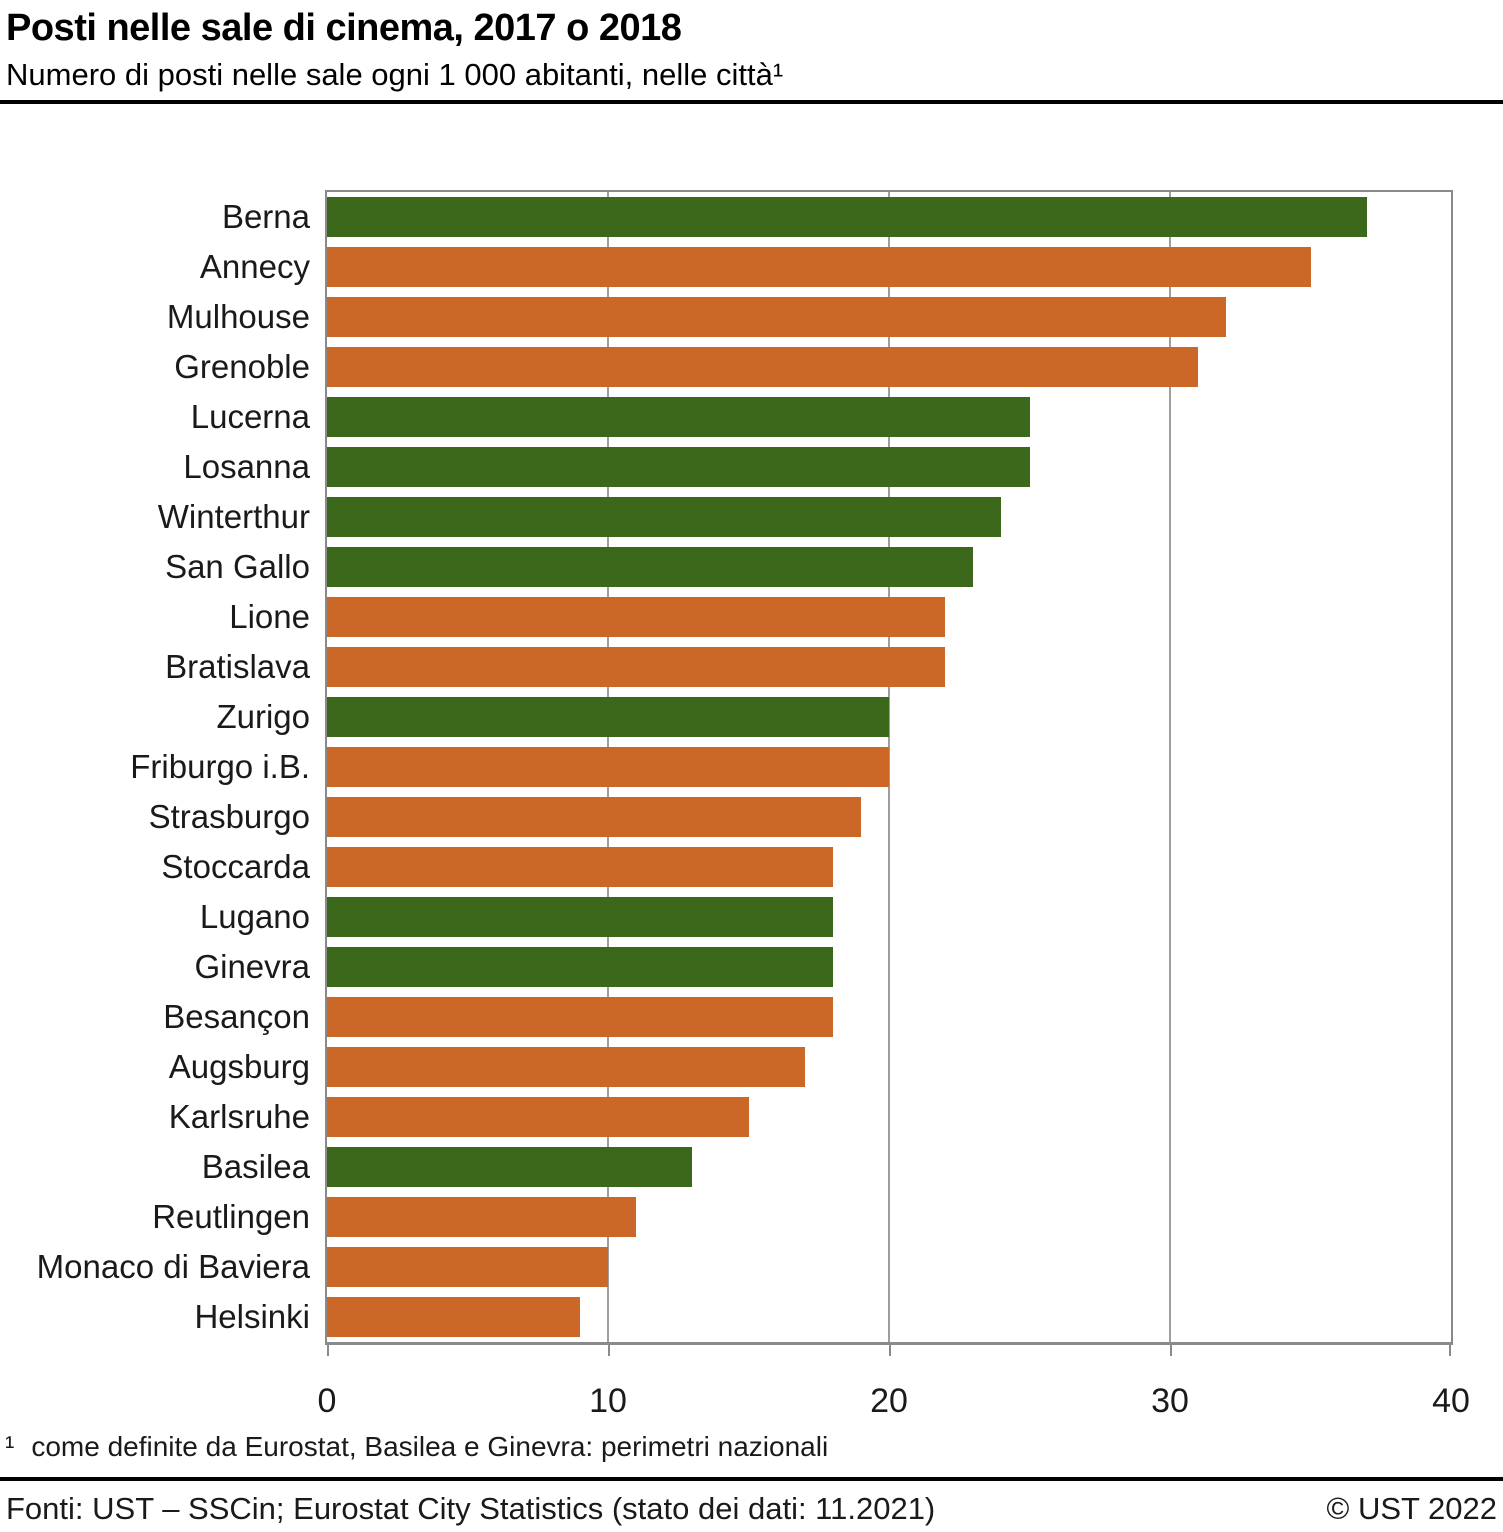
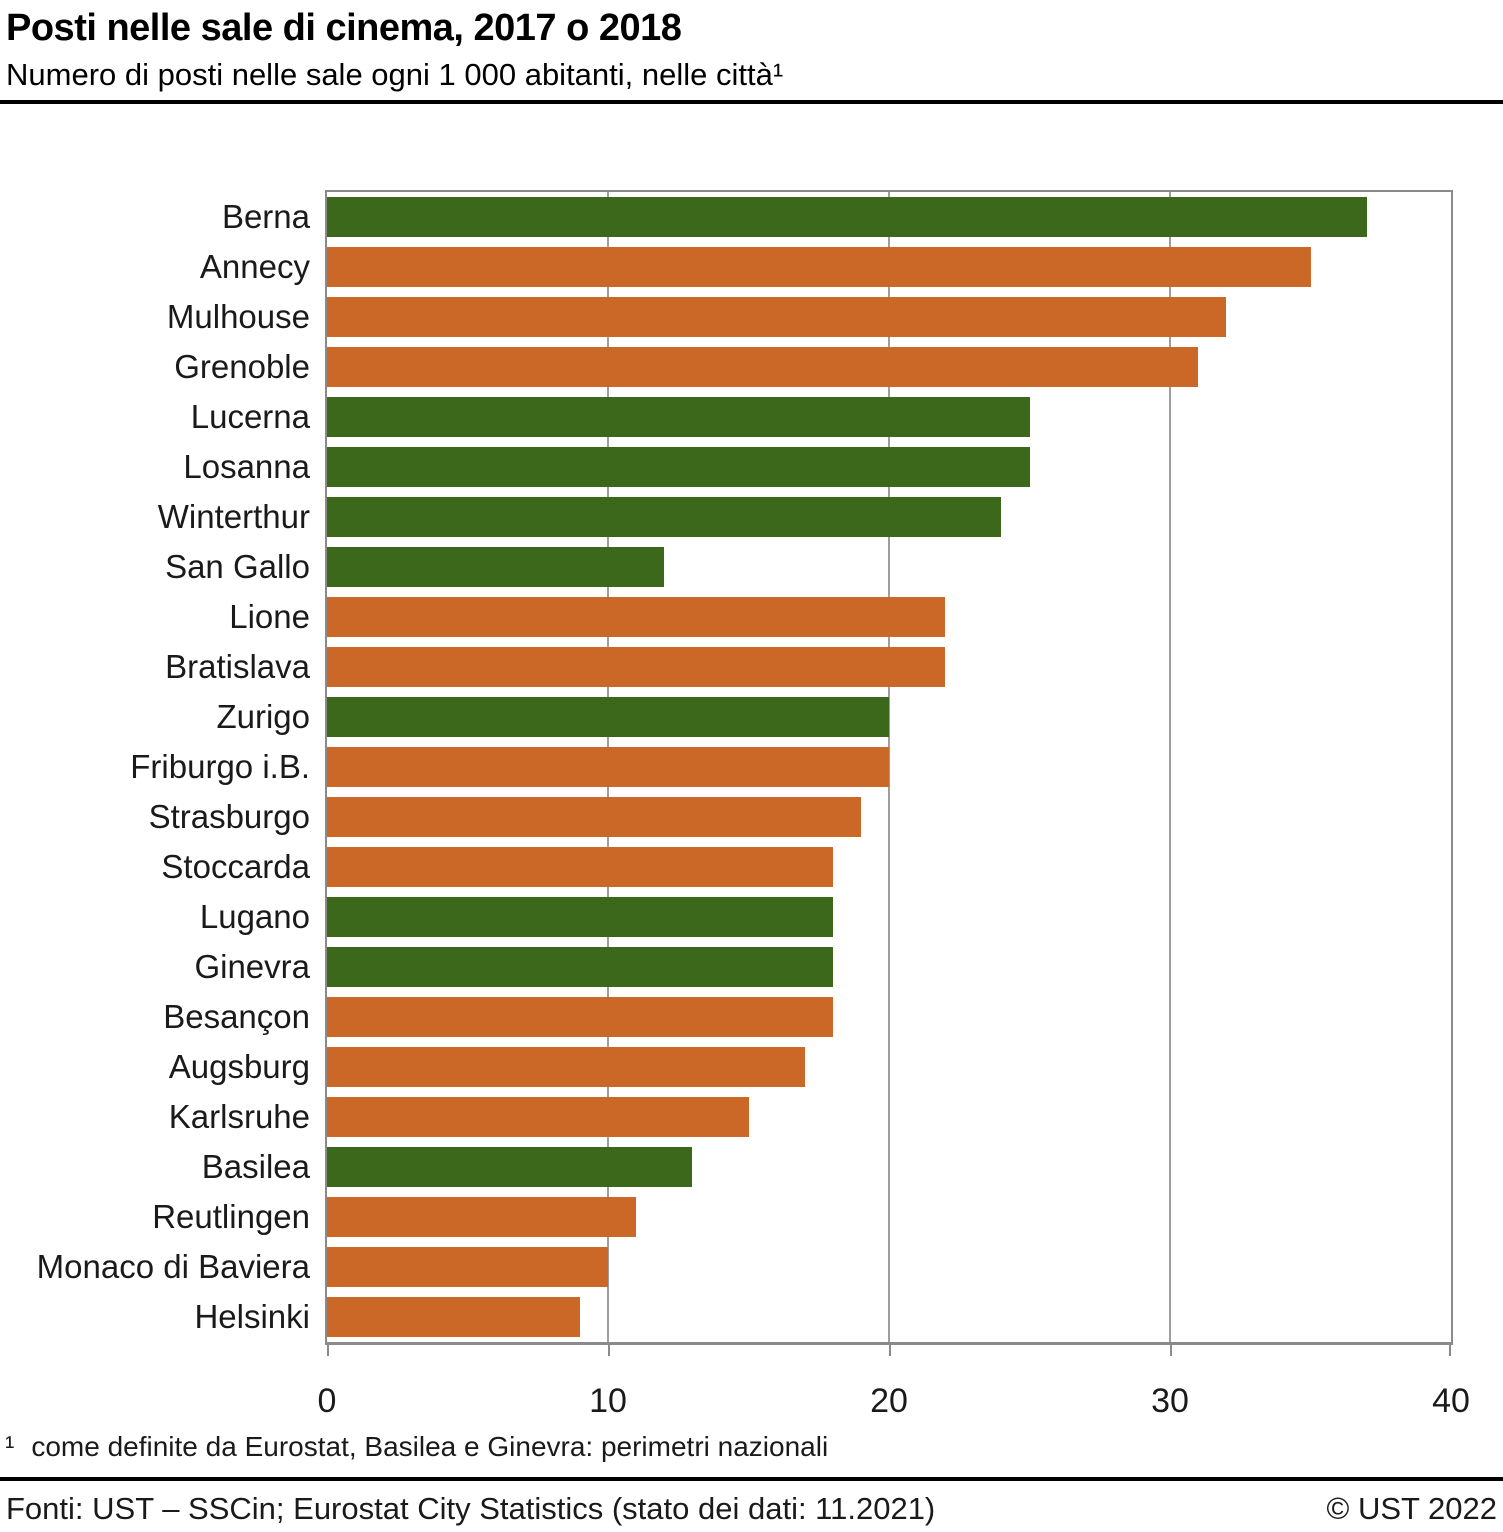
San Gallo: 23 -> 12
